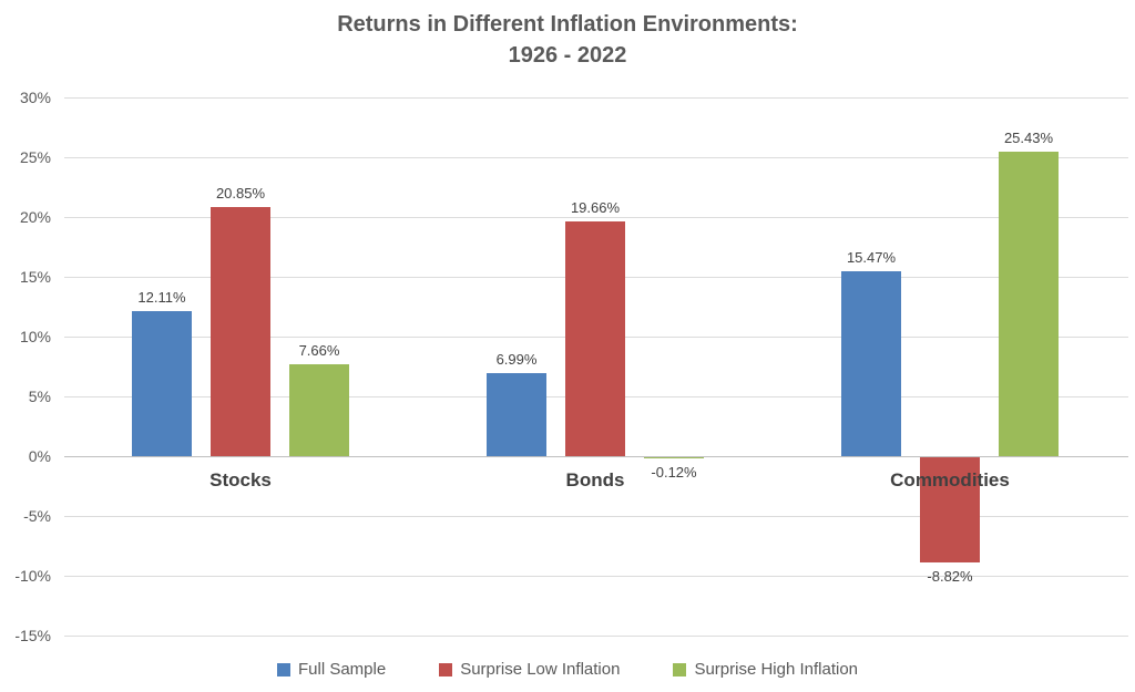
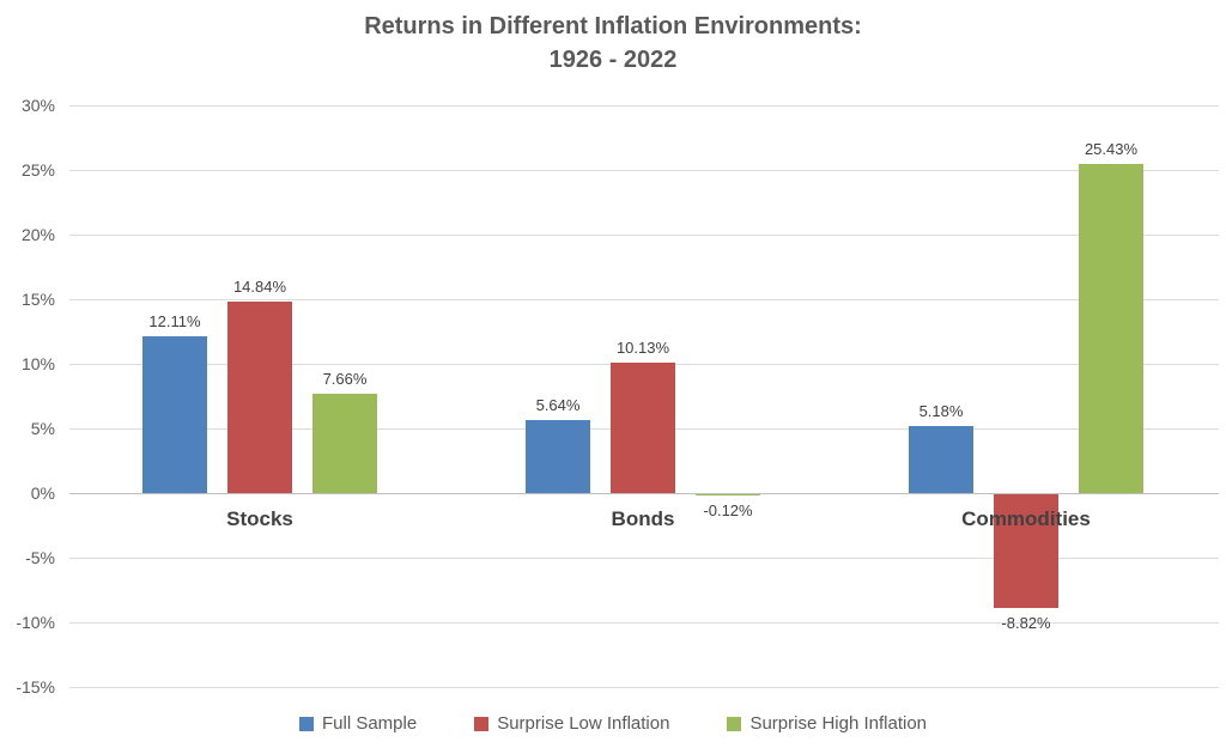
Surprise Low Inflation/Stocks: 20.85% -> 14.84%
Full Sample/Bonds: 6.99% -> 5.64%
Surprise Low Inflation/Bonds: 19.66% -> 10.13%
Full Sample/Commodities: 15.47% -> 5.18%
